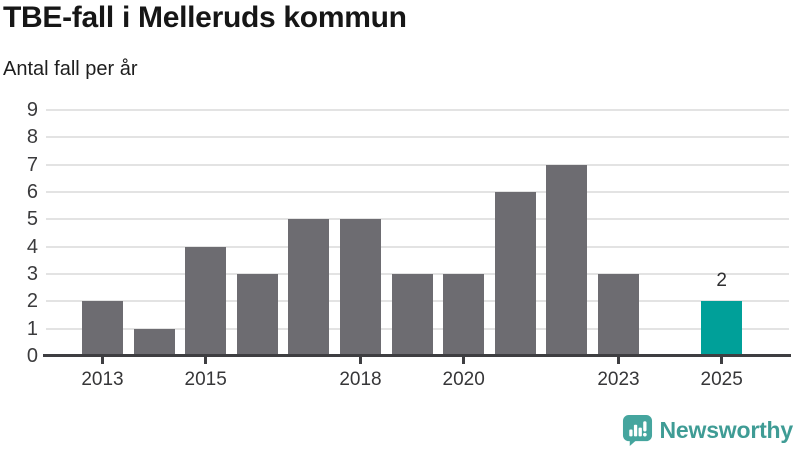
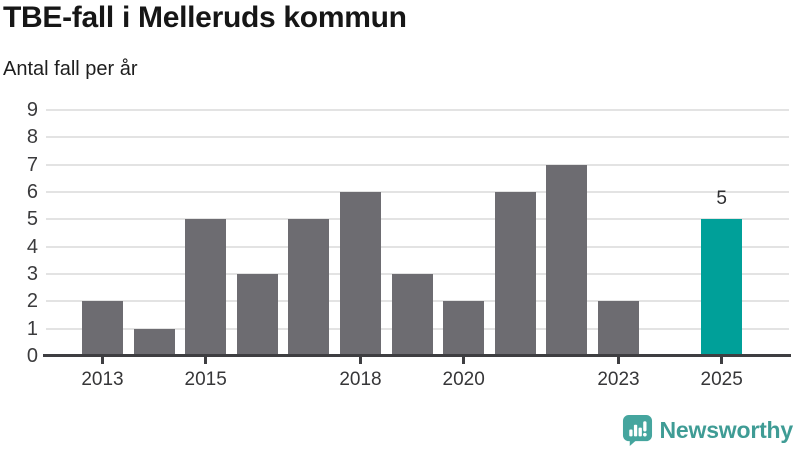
2015: 4 -> 5
2018: 5 -> 6
2020: 3 -> 2
2023: 3 -> 2
2025: 2 -> 5
